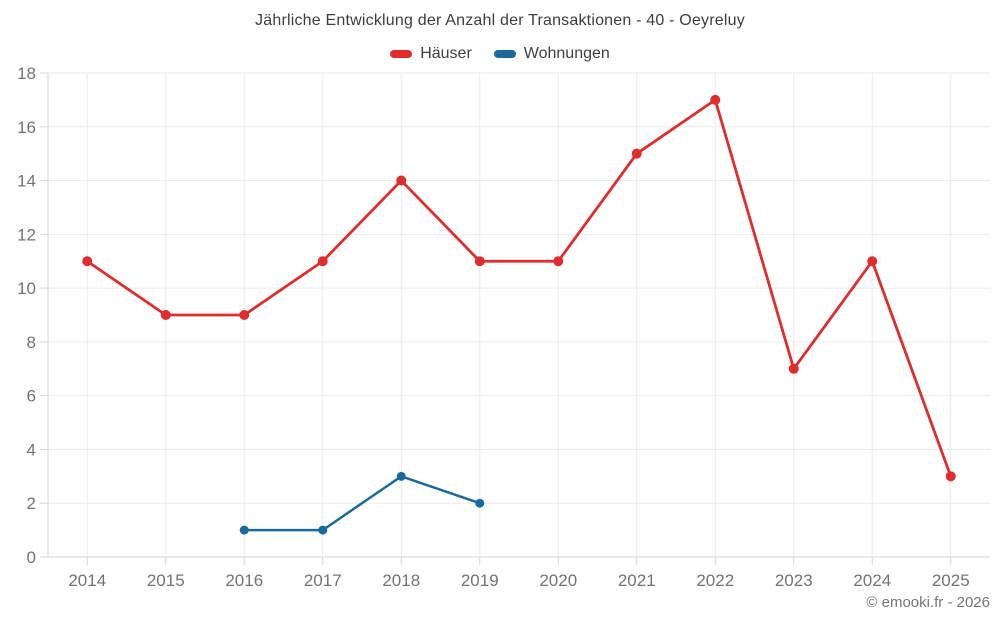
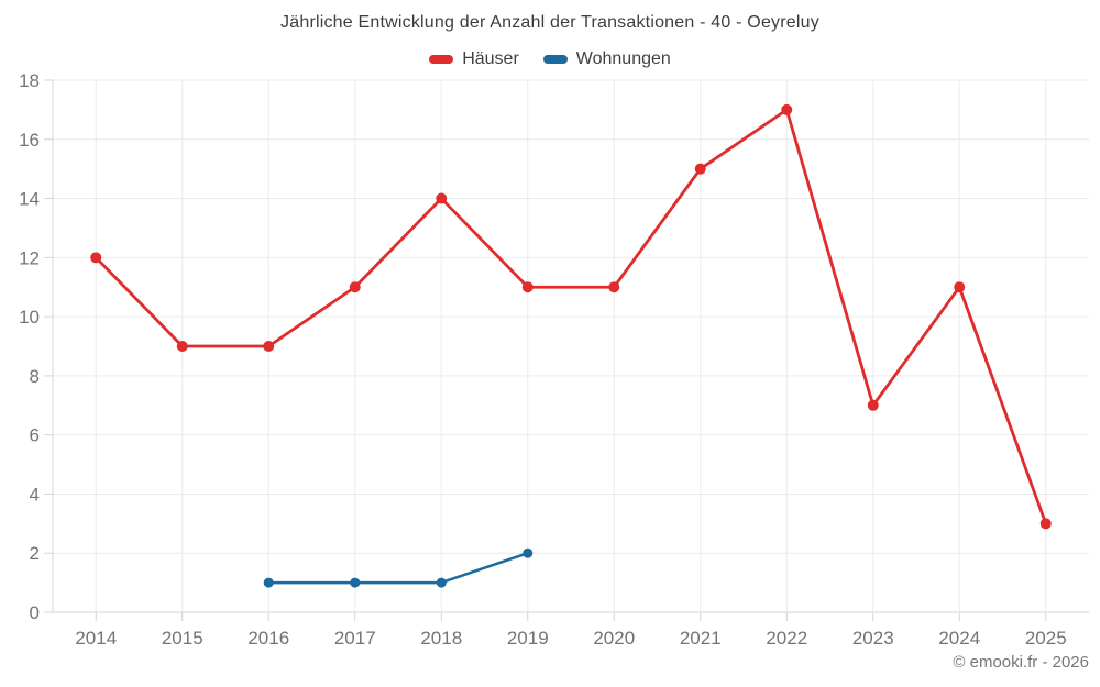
Häuser/2014: 11 -> 12
Wohnungen/2018: 3 -> 1
